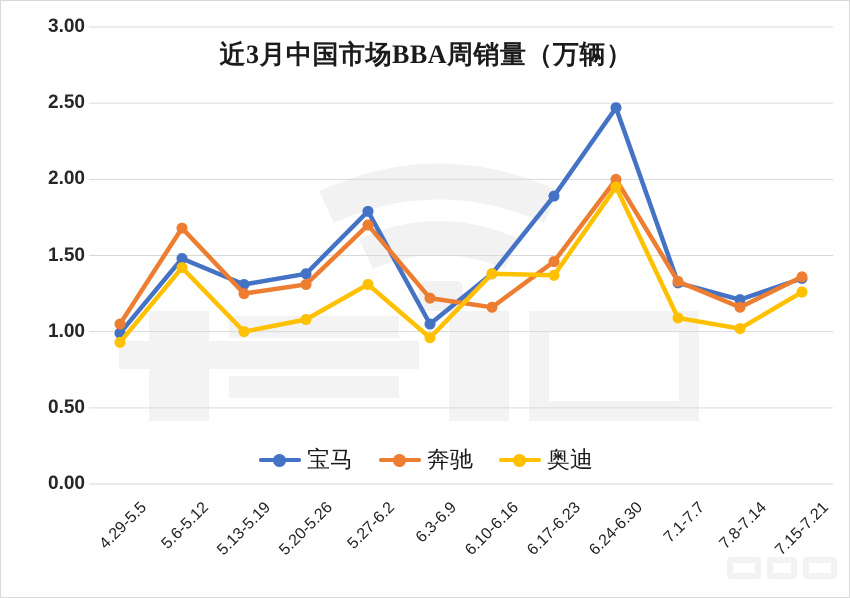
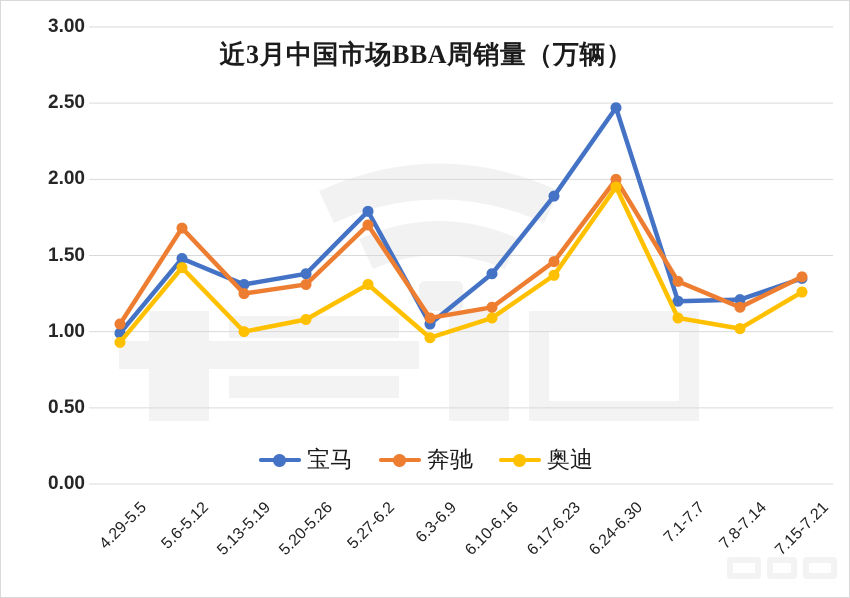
奔驰/6.3-6.9: 1.22 -> 1.09
奥迪/6.10-6.16: 1.38 -> 1.09
宝马/7.1-7.7: 1.32 -> 1.20
